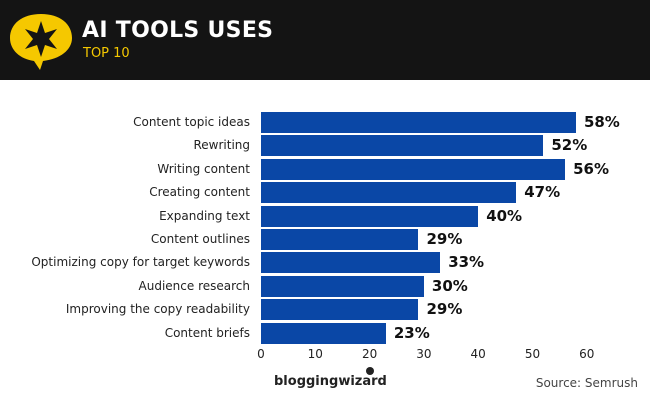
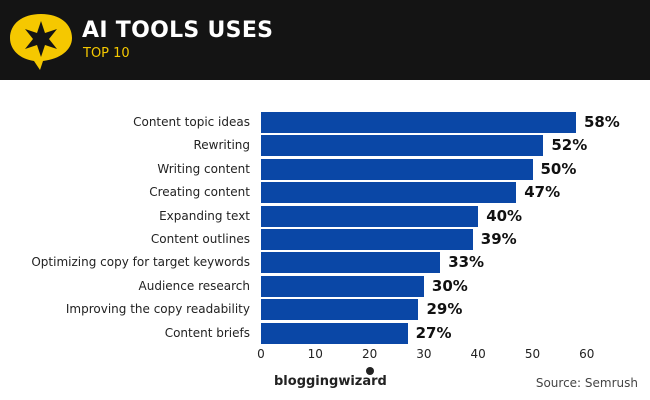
Writing content: 56% -> 50%
Content outlines: 29% -> 39%
Content briefs: 23% -> 27%
